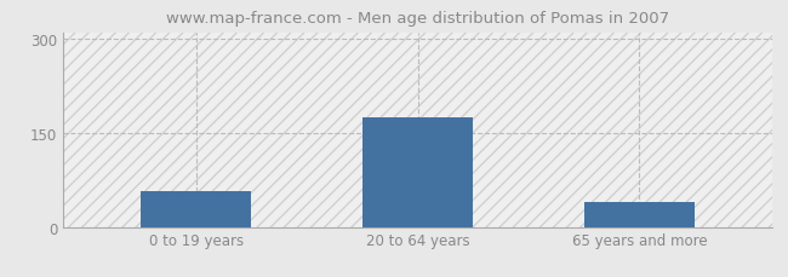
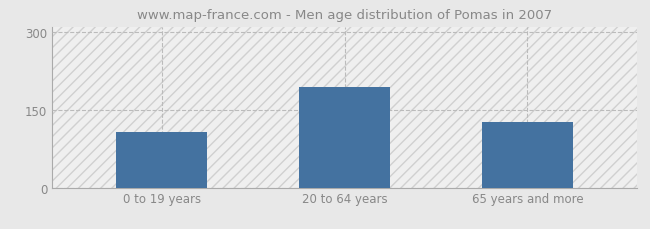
0 to 19 years: 57 -> 108
20 to 64 years: 175 -> 194
65 years and more: 40 -> 126
